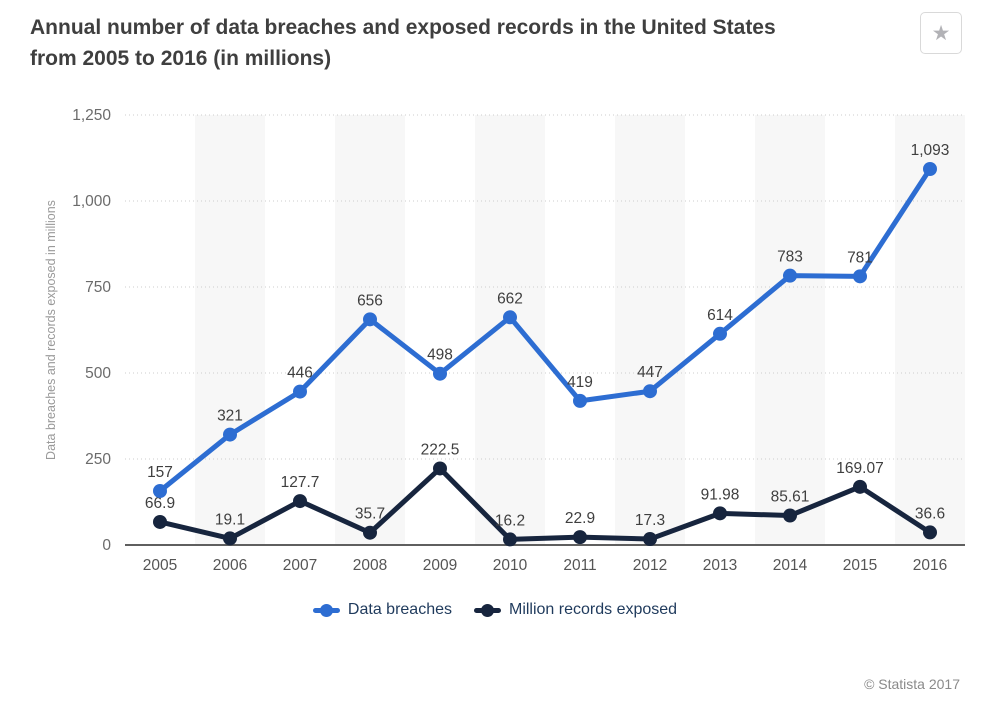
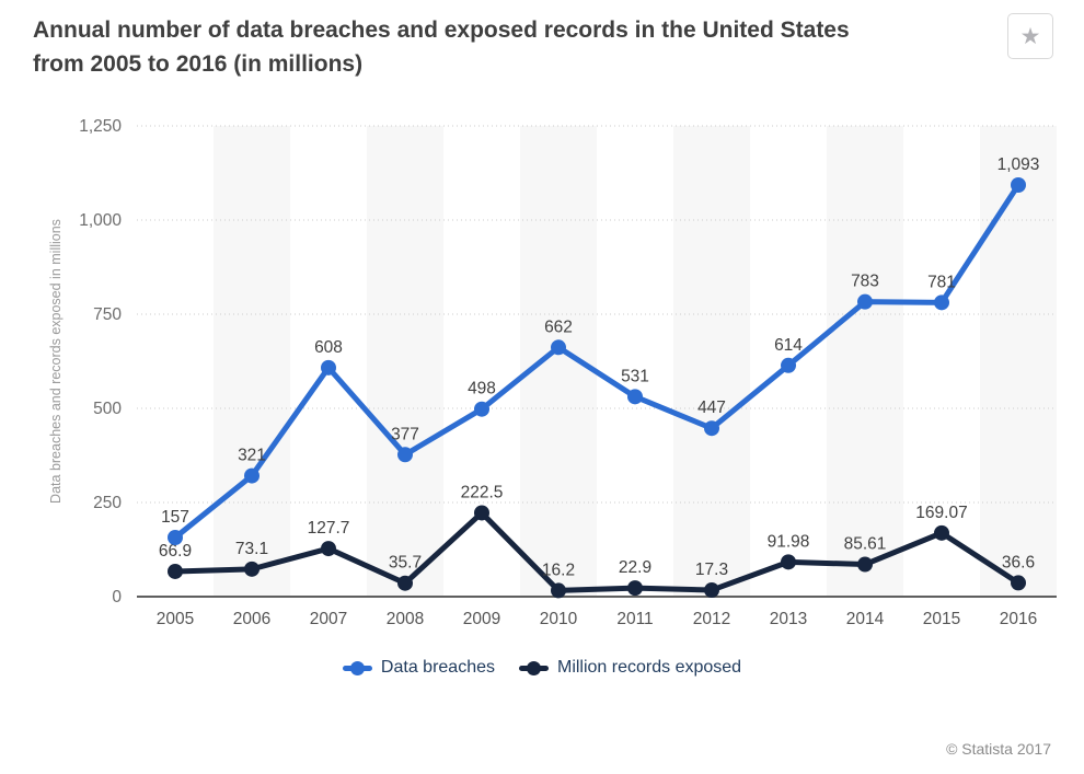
Million records exposed/2006: 19.1 -> 73.1
Data breaches/2007: 446 -> 608
Data breaches/2008: 656 -> 377
Data breaches/2011: 419 -> 531
